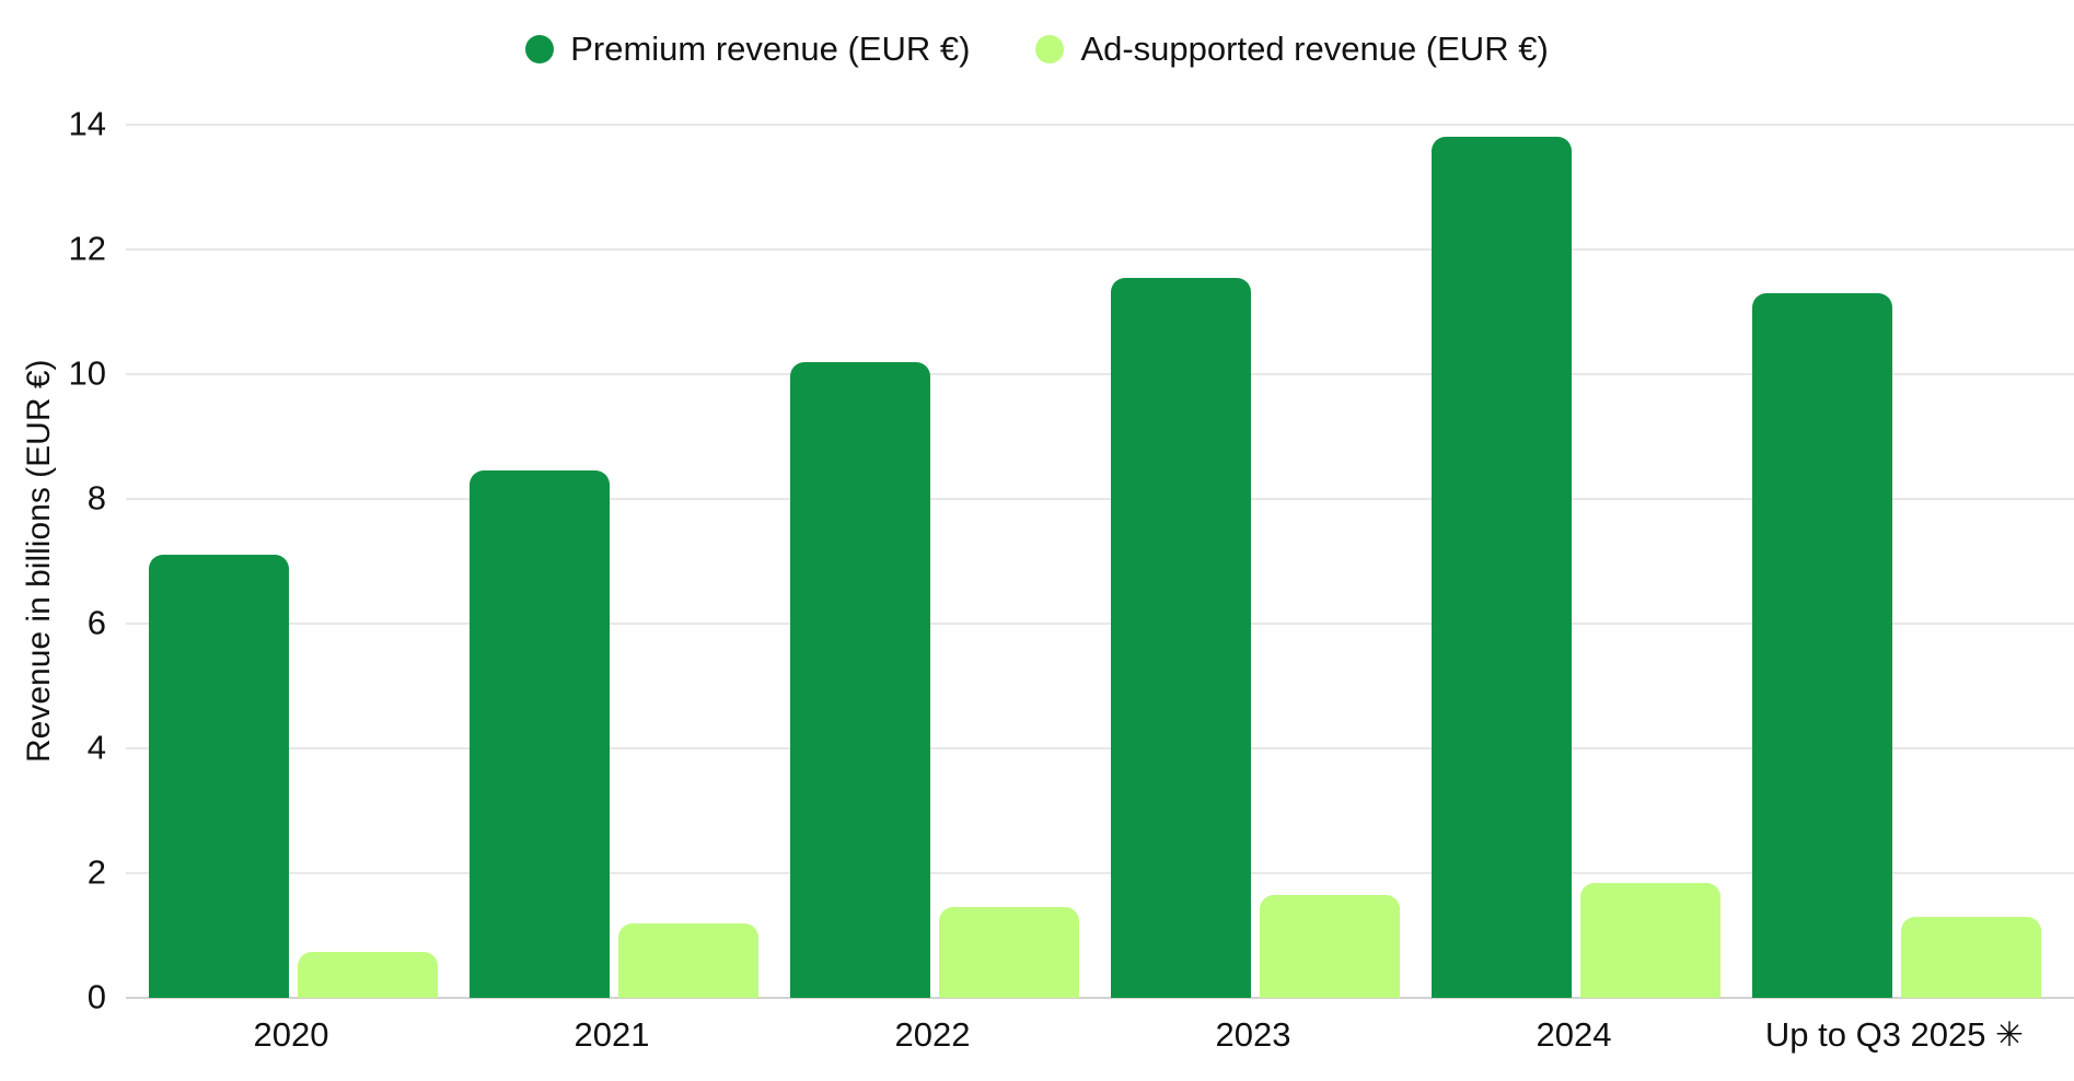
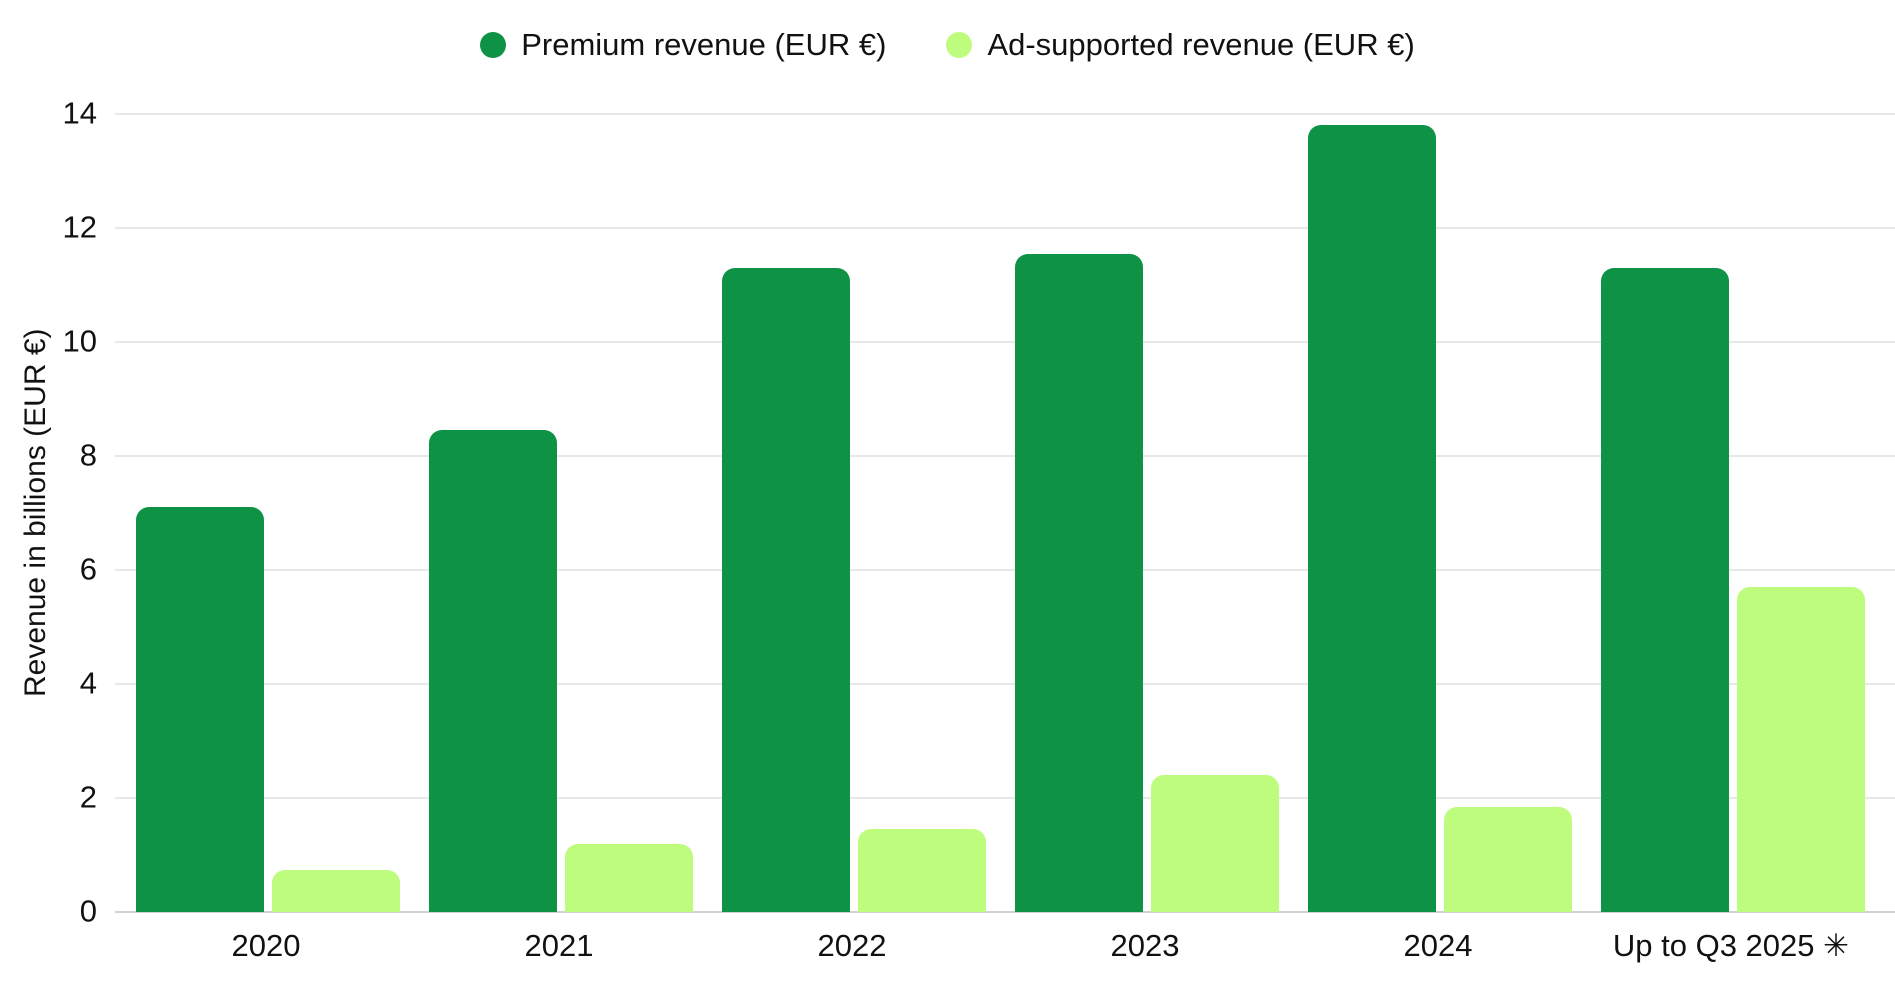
Premium revenue (EUR €)/2022: 10.2 -> 11.3
Ad-supported revenue (EUR €)/2023: 1.6 -> 2.4
Ad-supported revenue (EUR €)/Up to Q3 2025 ✳: 1.3 -> 5.7
